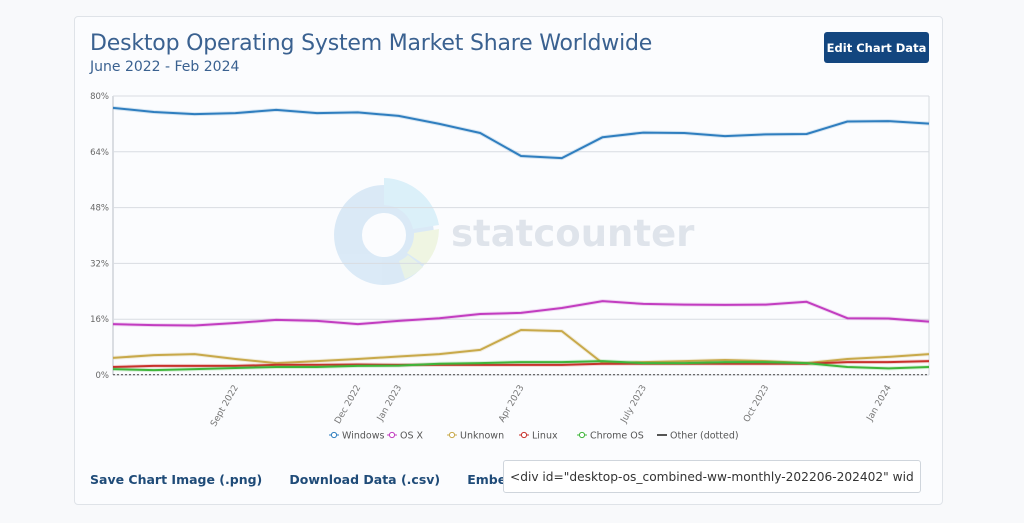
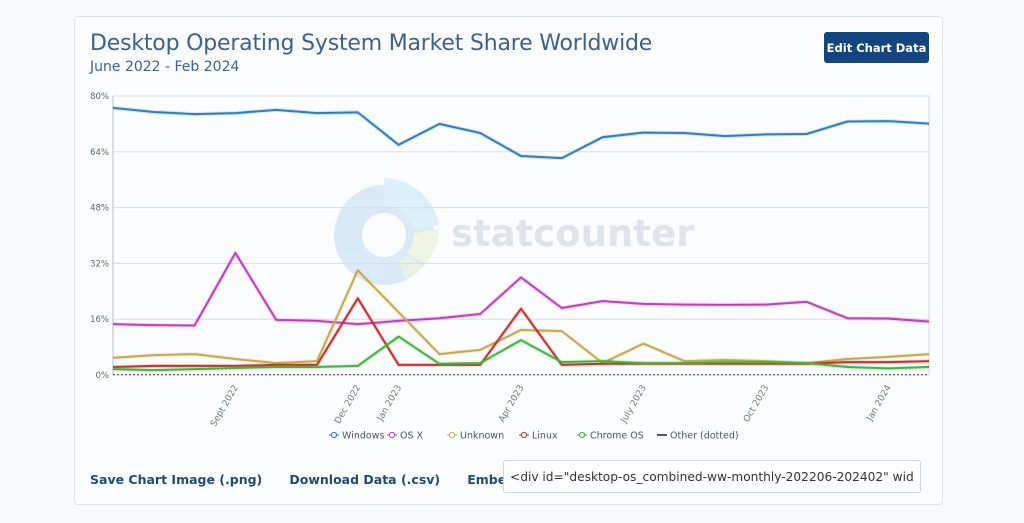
OS X/Sept 2022: 15% -> 35%
Unknown/Dec 2022: 5% -> 30%
Linux/Dec 2022: 3% -> 22%
Windows/Jan 2023: 74% -> 66%
Unknown/Jan 2023: 5% -> 18%
Chrome OS/Jan 2023: 3% -> 11%
OS X/Apr 2023: 18% -> 28%
Linux/Apr 2023: 3% -> 19%
Chrome OS/Apr 2023: 4% -> 10%
Unknown/July 2023: 4% -> 9%
